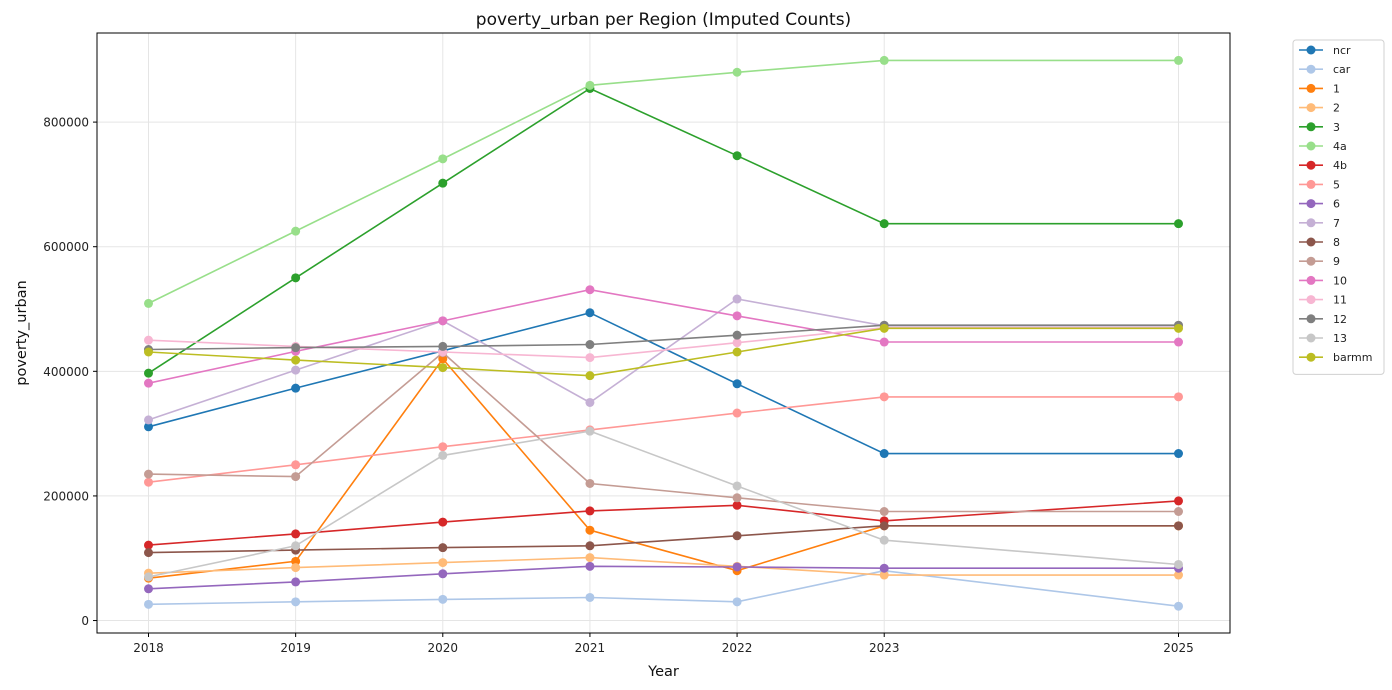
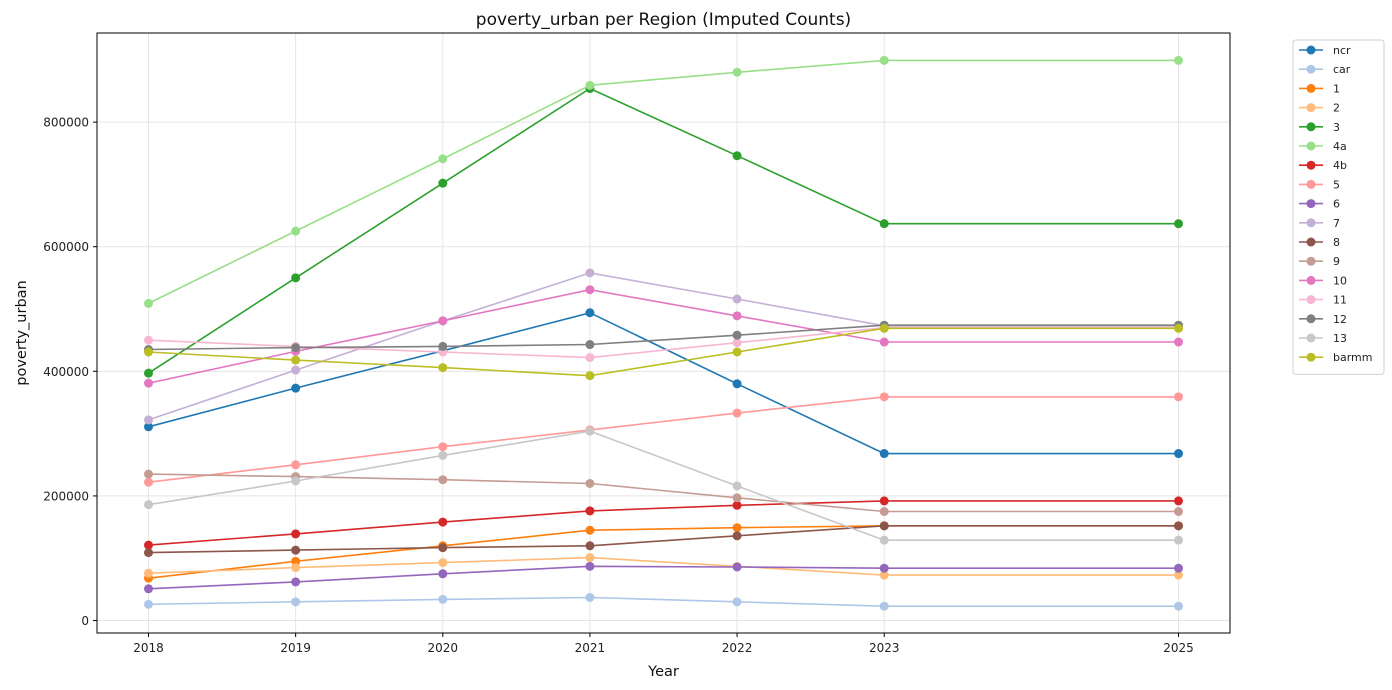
13/2018: 70000 -> 190000
13/2019: 120000 -> 220000
1/2020: 420000 -> 120000
9/2020: 430000 -> 230000
7/2021: 350000 -> 560000
1/2022: 80000 -> 150000
car/2023: 80000 -> 20000
4b/2023: 160000 -> 190000
13/2025: 90000 -> 130000
